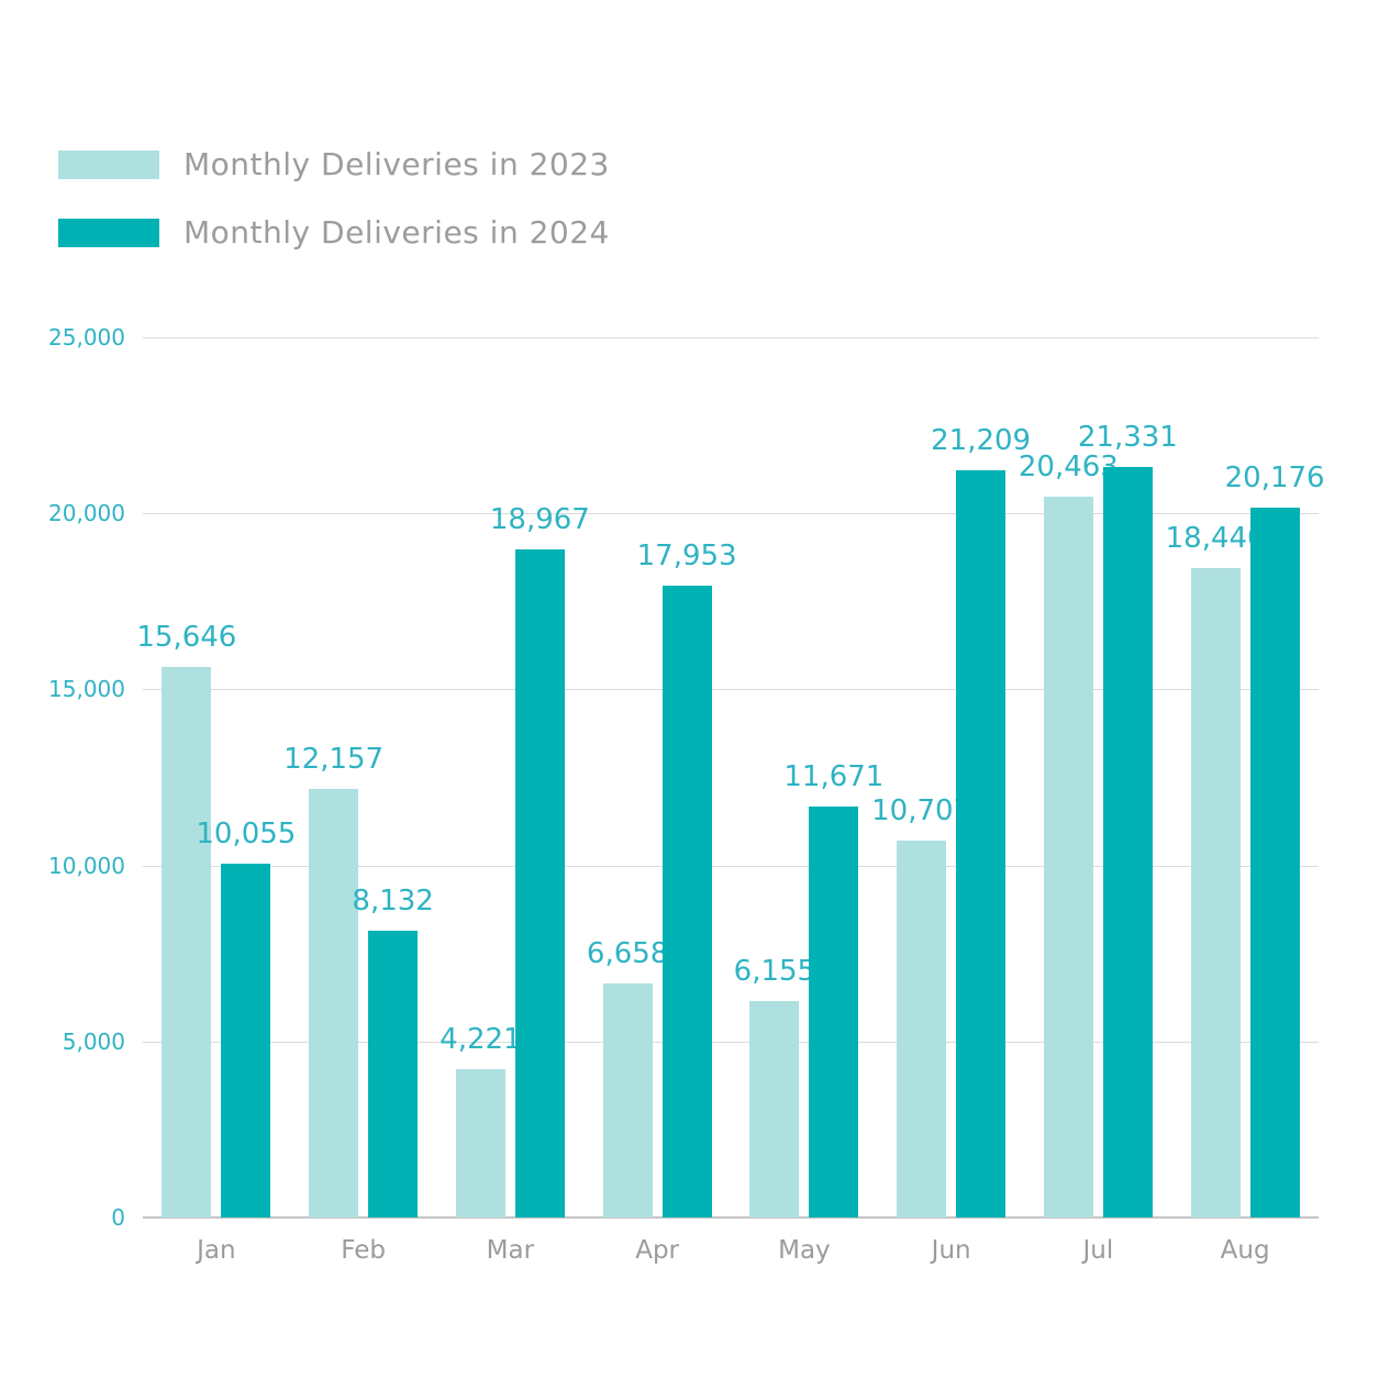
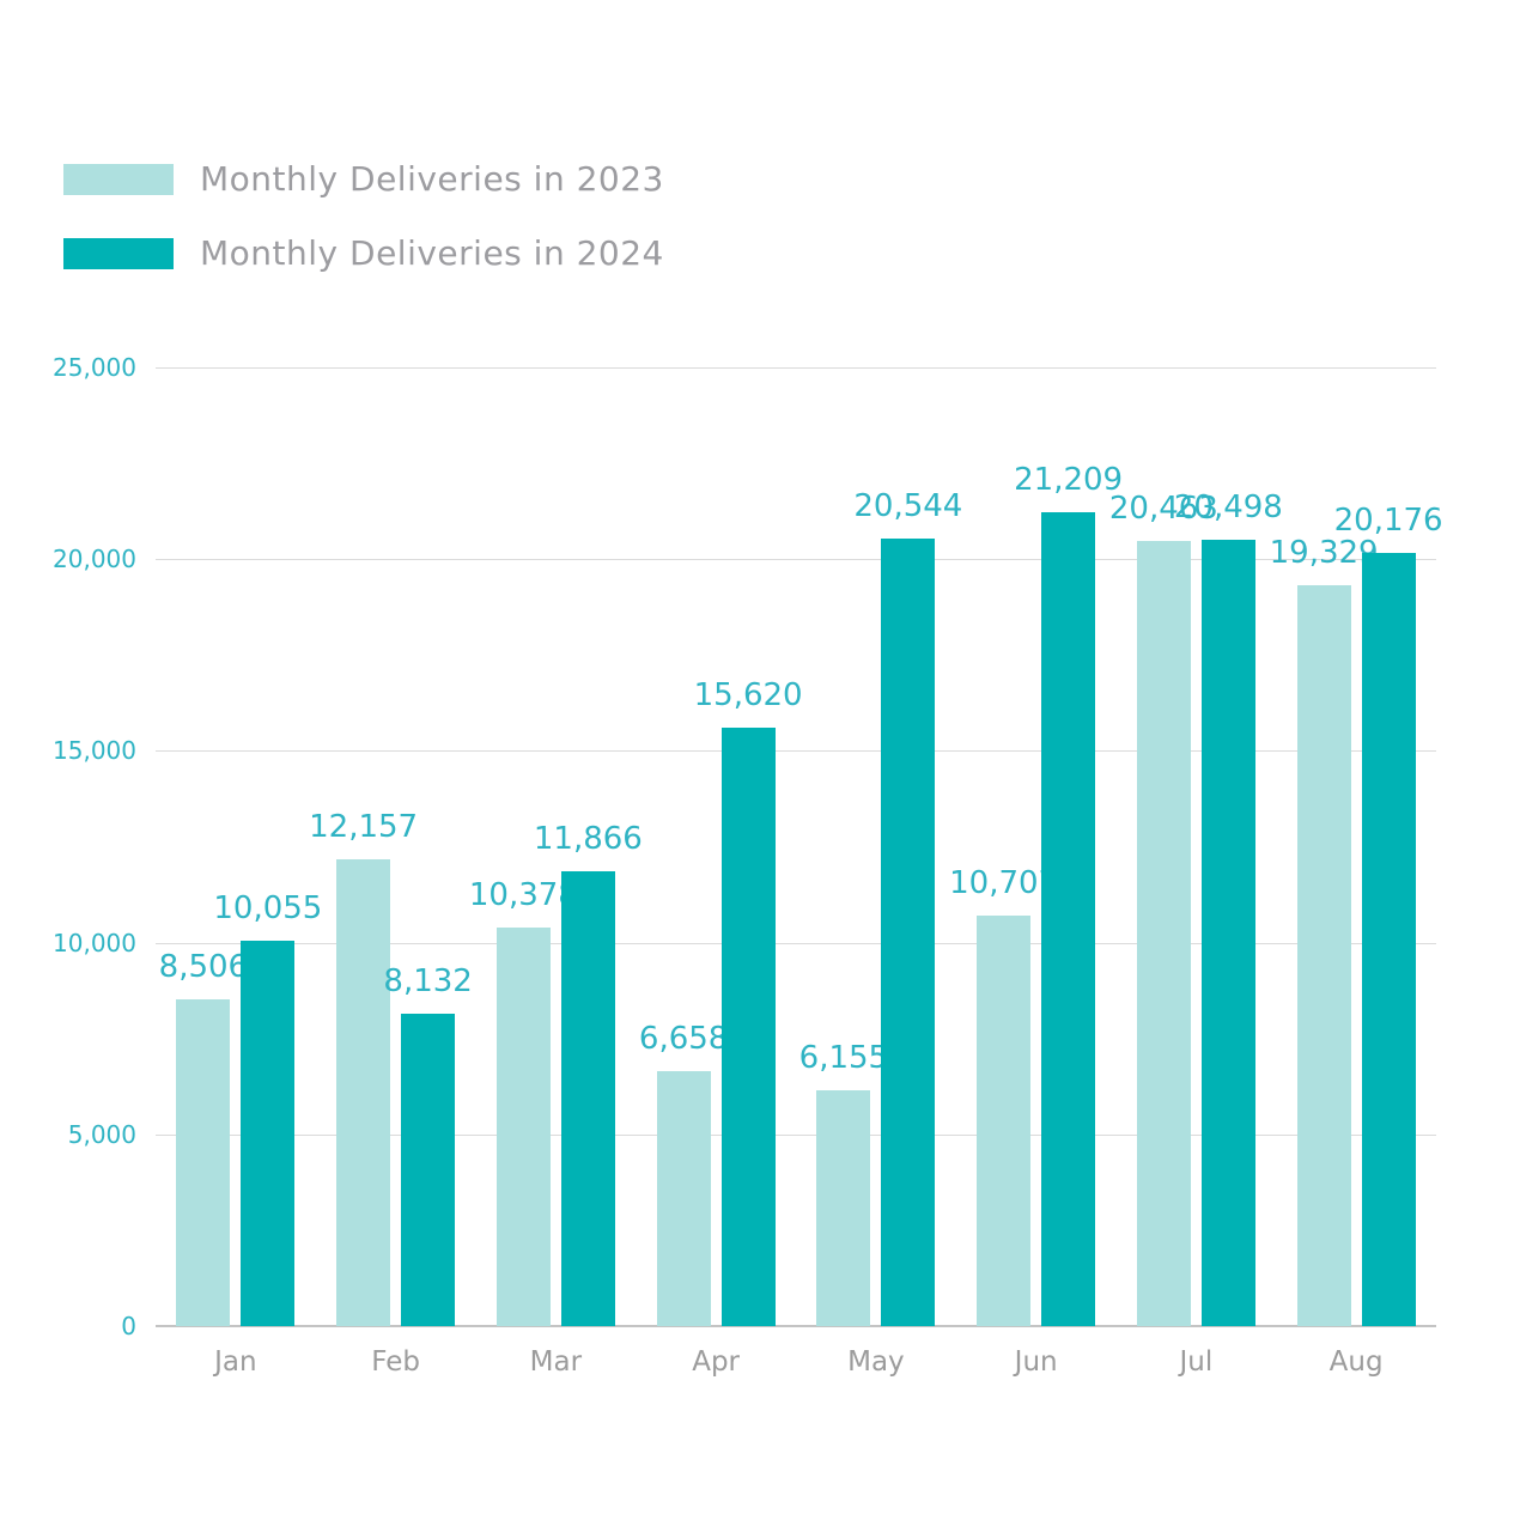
Monthly Deliveries in 2023/Jan: 15,646 -> 8,506
Monthly Deliveries in 2023/Mar: 4,221 -> 10,378
Monthly Deliveries in 2024/Mar: 18,967 -> 11,866
Monthly Deliveries in 2024/Apr: 17,953 -> 15,620
Monthly Deliveries in 2024/May: 11,671 -> 20,544
Monthly Deliveries in 2024/Jul: 21,331 -> 20,498
Monthly Deliveries in 2023/Aug: 18,440 -> 19,329
